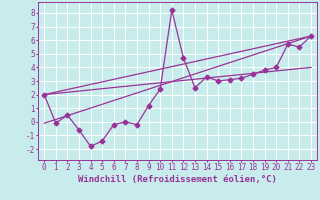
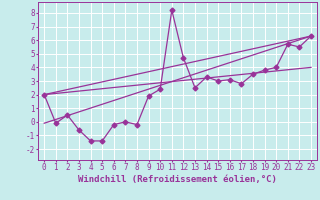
4: -1.8 -> -1.4
9: 1.2 -> 1.9
17: 3.2 -> 2.8
